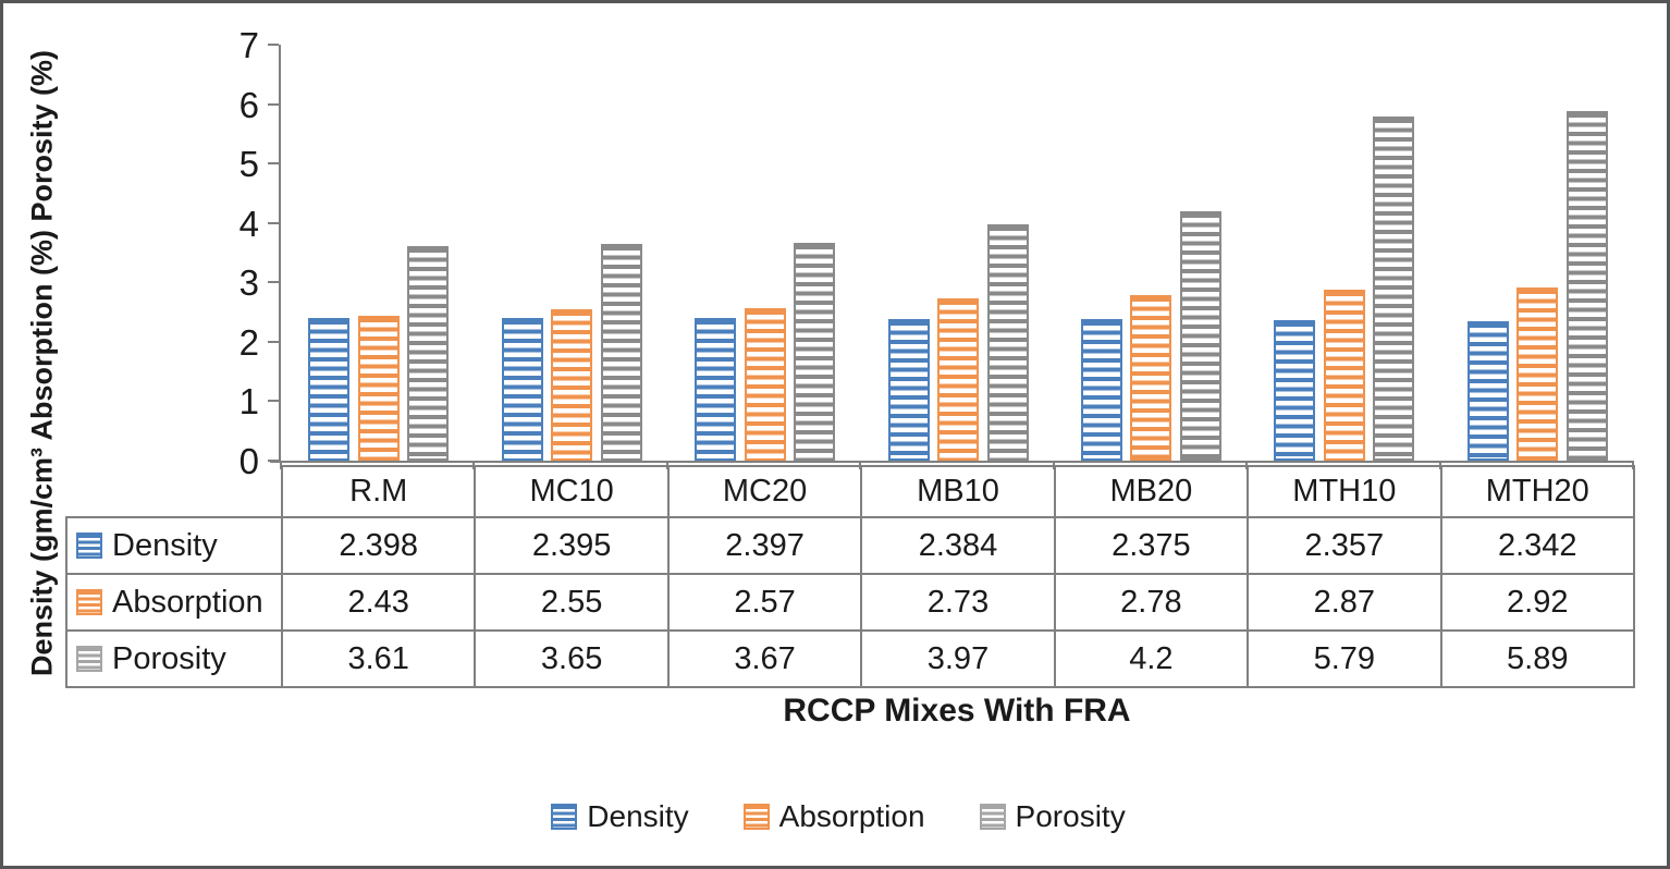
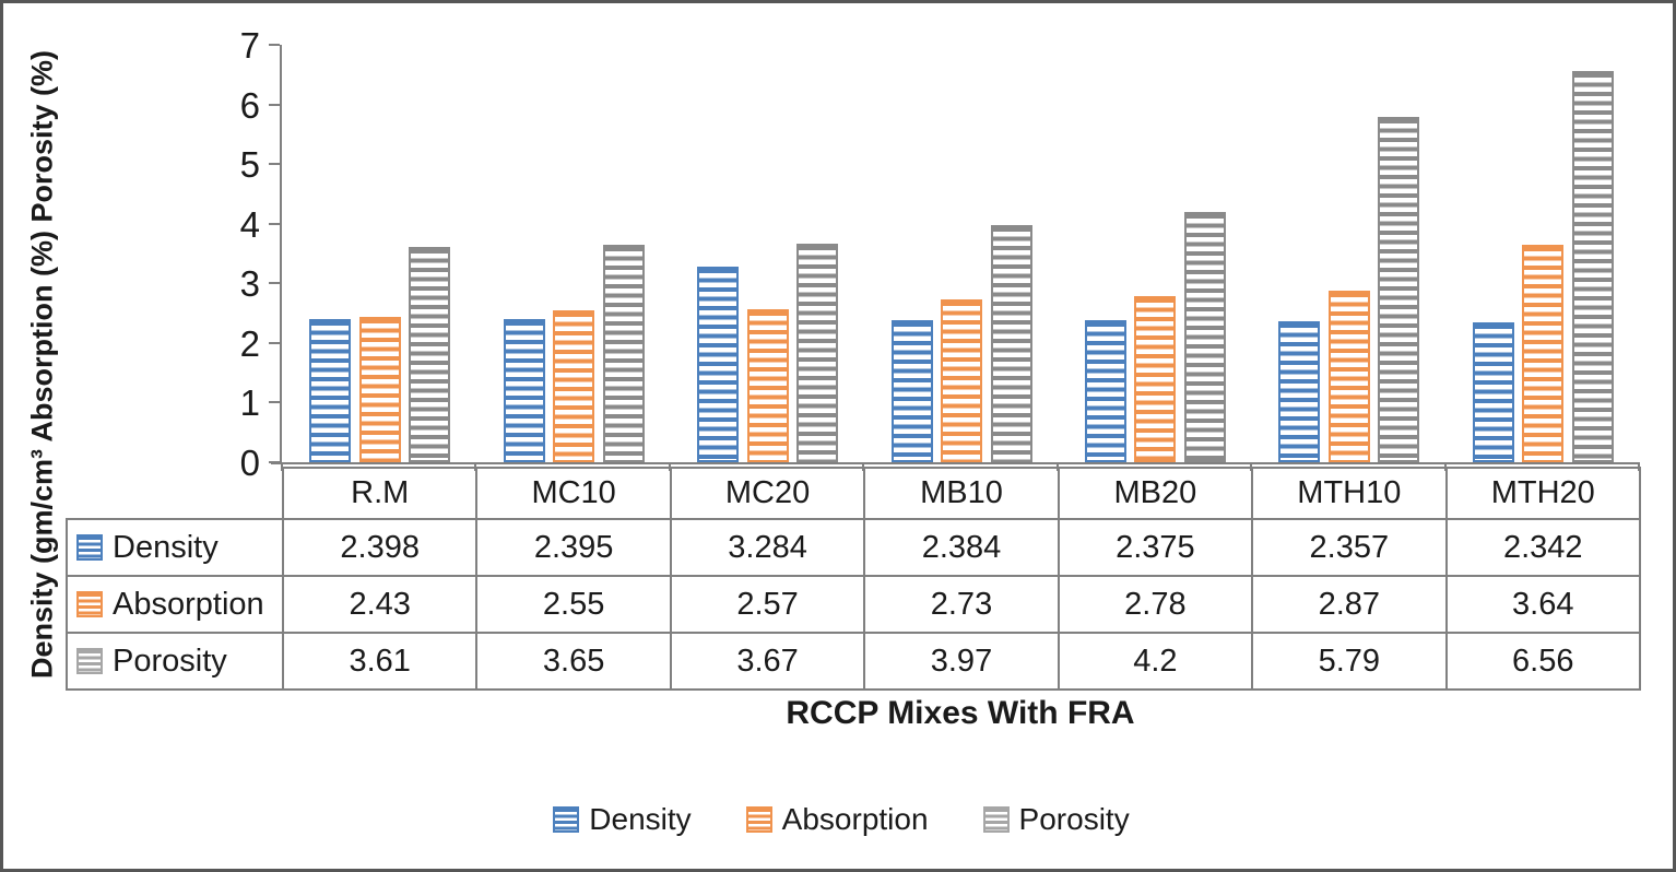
Density/MC20: 2.397 -> 3.284
Absorption/MTH20: 2.92 -> 3.64
Porosity/MTH20: 5.89 -> 6.56
